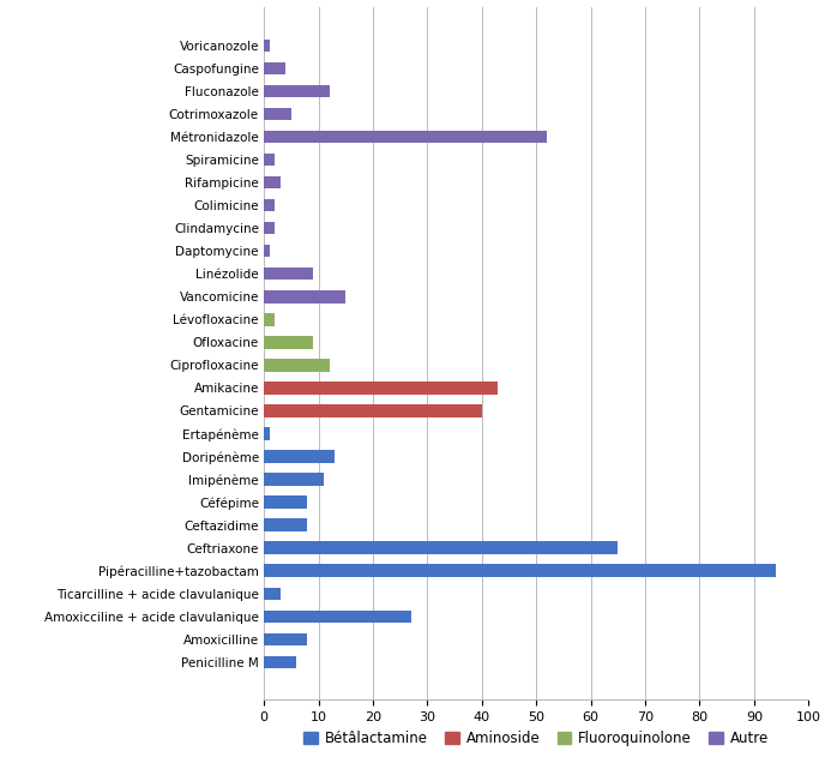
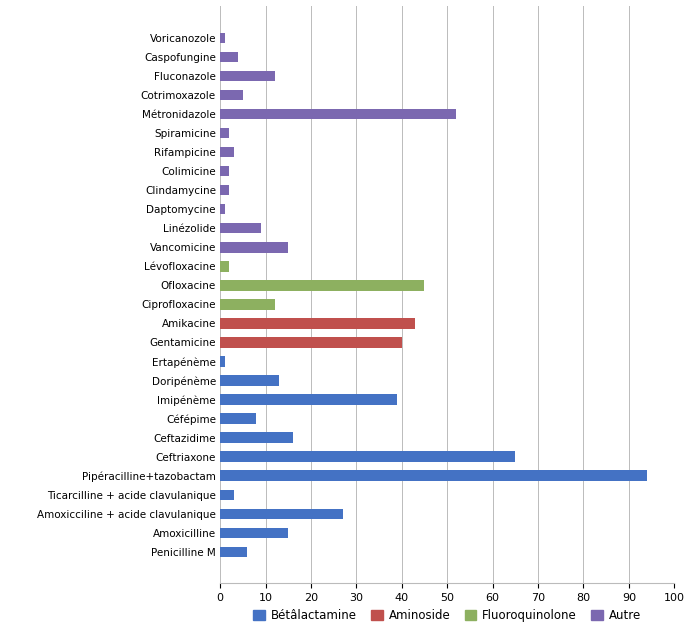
Ofloxacine: 9 -> 45
Imipénème: 11 -> 39
Ceftazidime: 8 -> 16
Amoxicilline: 8 -> 15
